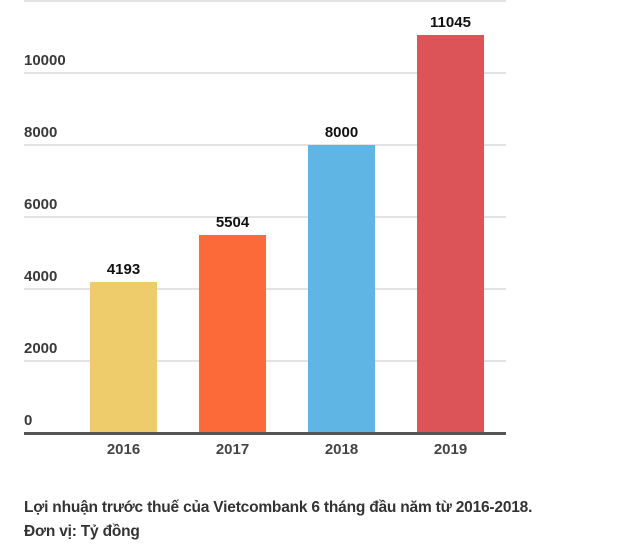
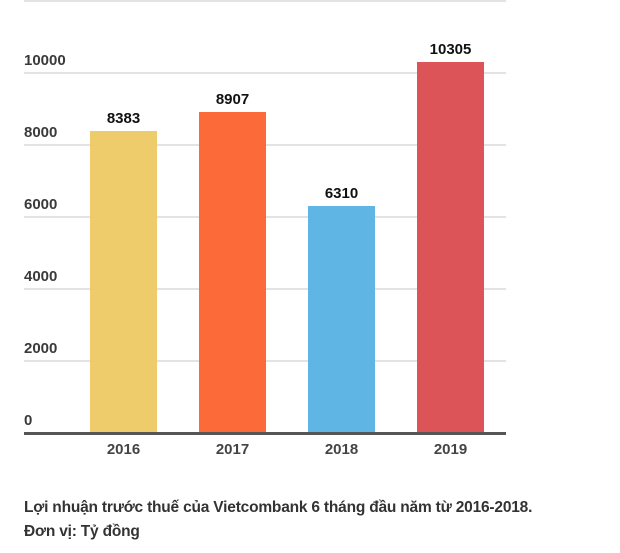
2016: 4193 -> 8383
2017: 5504 -> 8907
2018: 8000 -> 6310
2019: 11045 -> 10305
